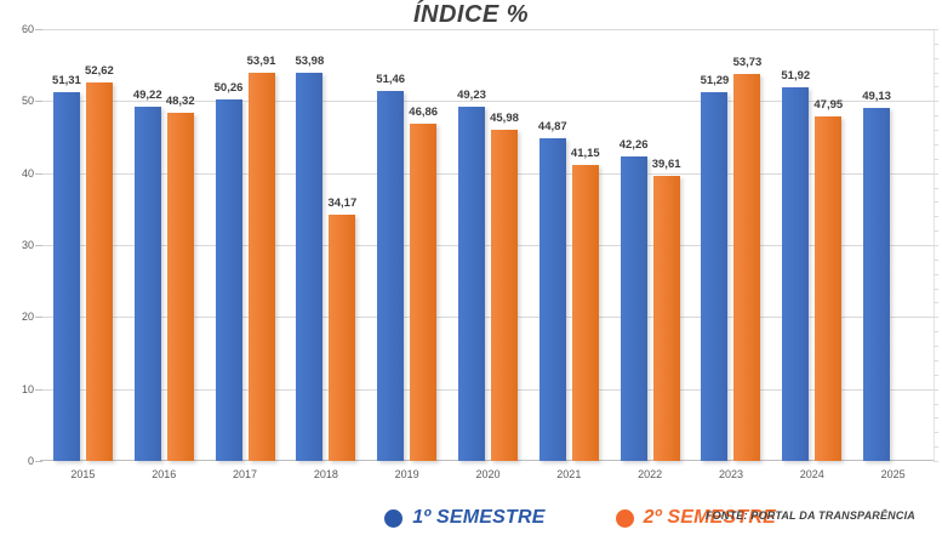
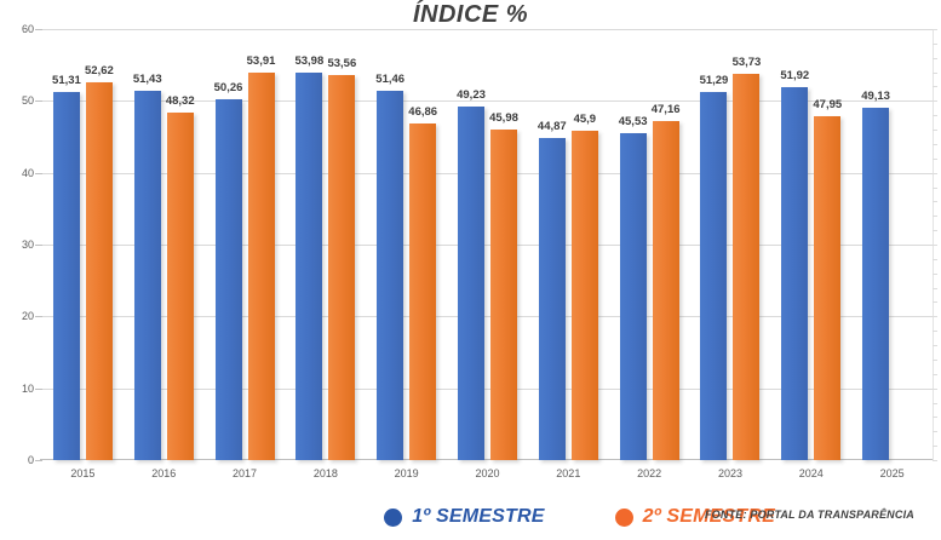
1º SEMESTRE/2016: 49,22 -> 51,43
2º SEMESTRE/2018: 34,17 -> 53,56
2º SEMESTRE/2021: 41,15 -> 45,9
1º SEMESTRE/2022: 42,26 -> 45,53
2º SEMESTRE/2022: 39,61 -> 47,16
